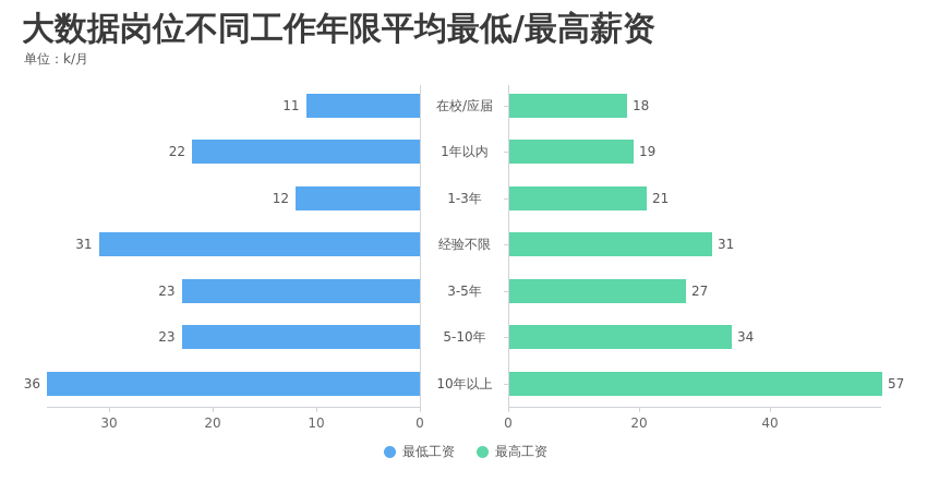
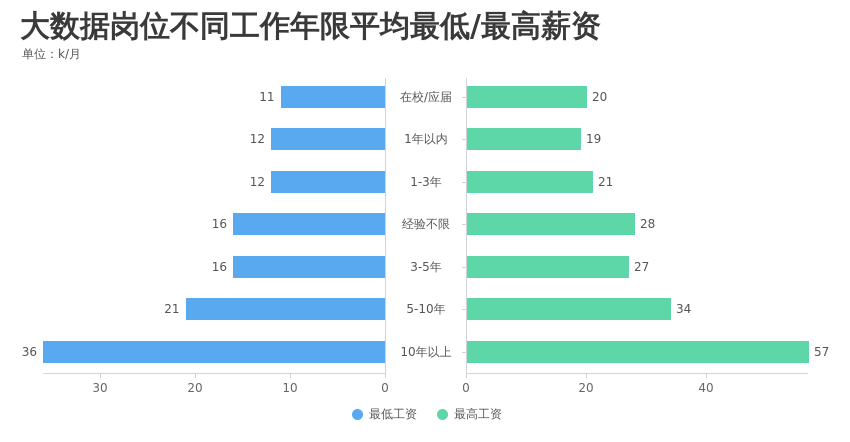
最高工资/在校/应届: 18 -> 20
最低工资/1年以内: 22 -> 12
最低工资/经验不限: 31 -> 16
最高工资/经验不限: 31 -> 28
最低工资/3-5年: 23 -> 16
最低工资/5-10年: 23 -> 21
